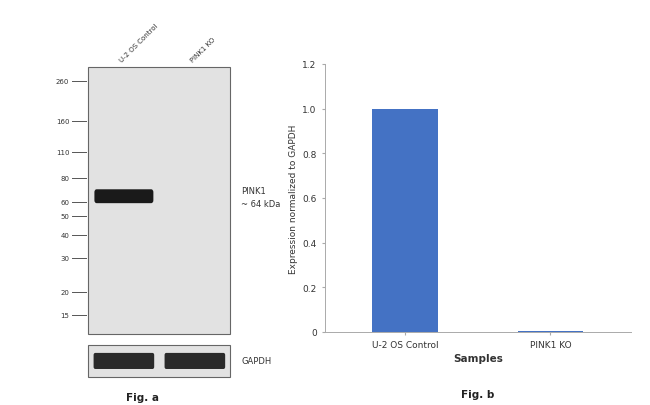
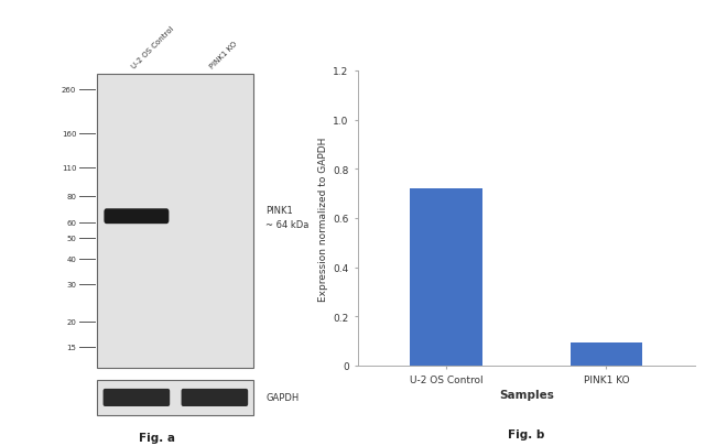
U-2 OS Control: 1.000 -> 0.720
PINK1 KO: 0.005 -> 0.095
